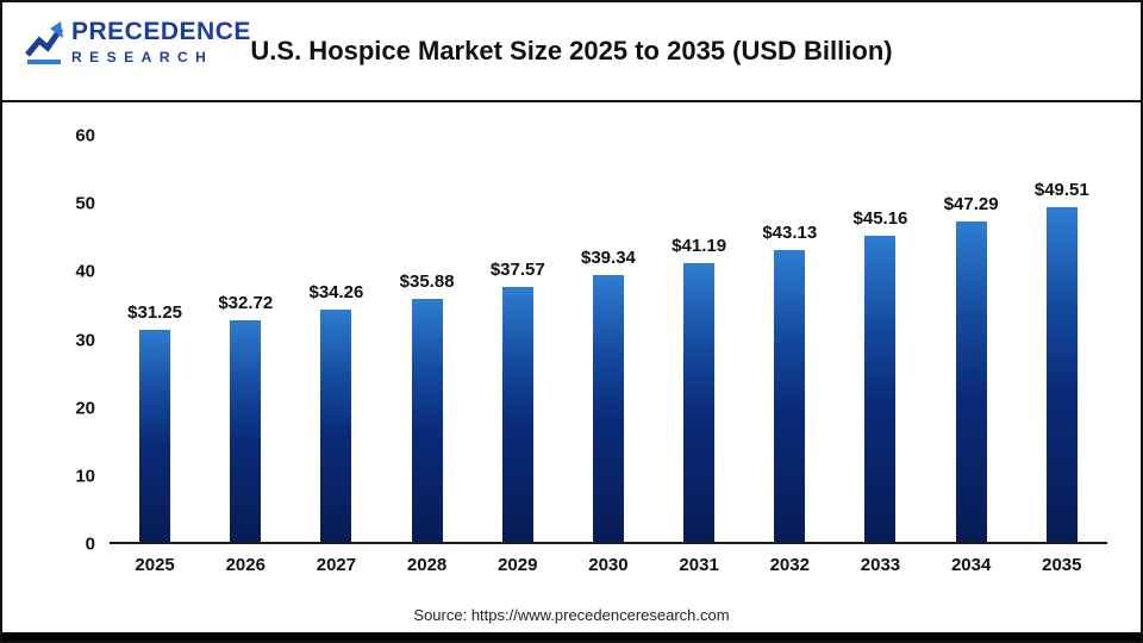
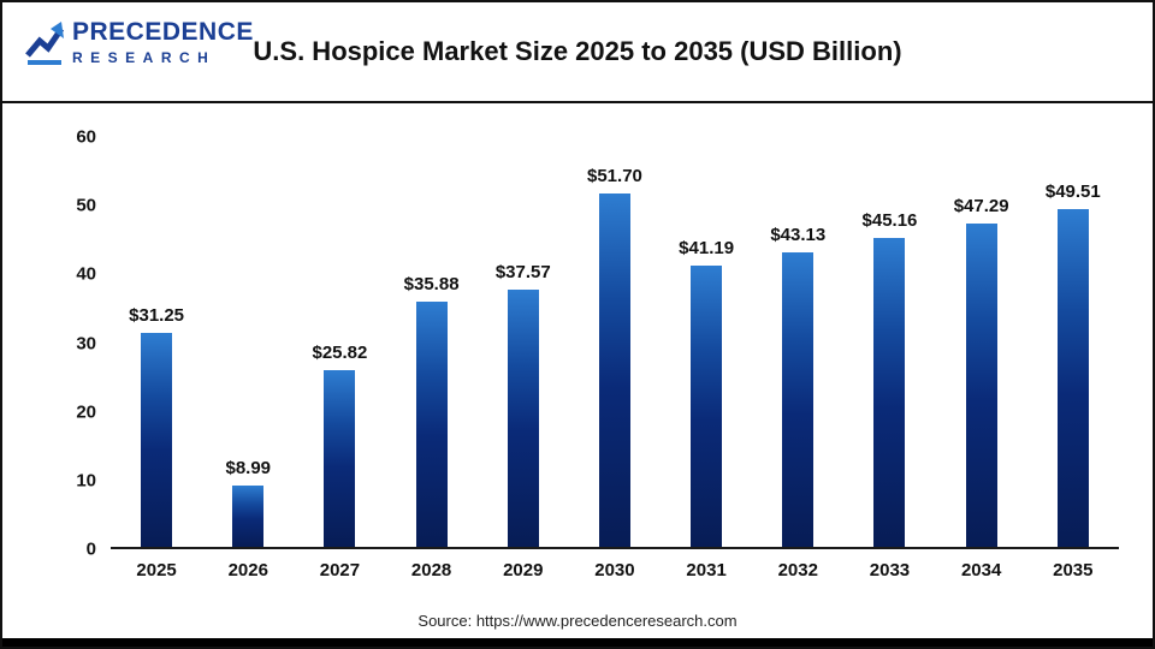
2026: $32.72 -> $8.99
2027: $34.26 -> $25.82
2030: $39.34 -> $51.70
